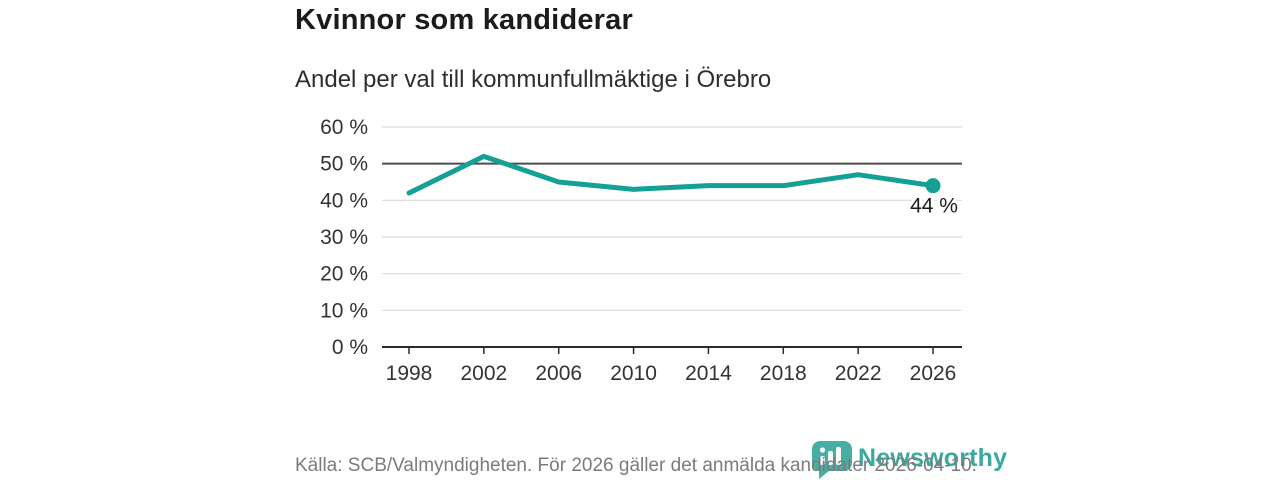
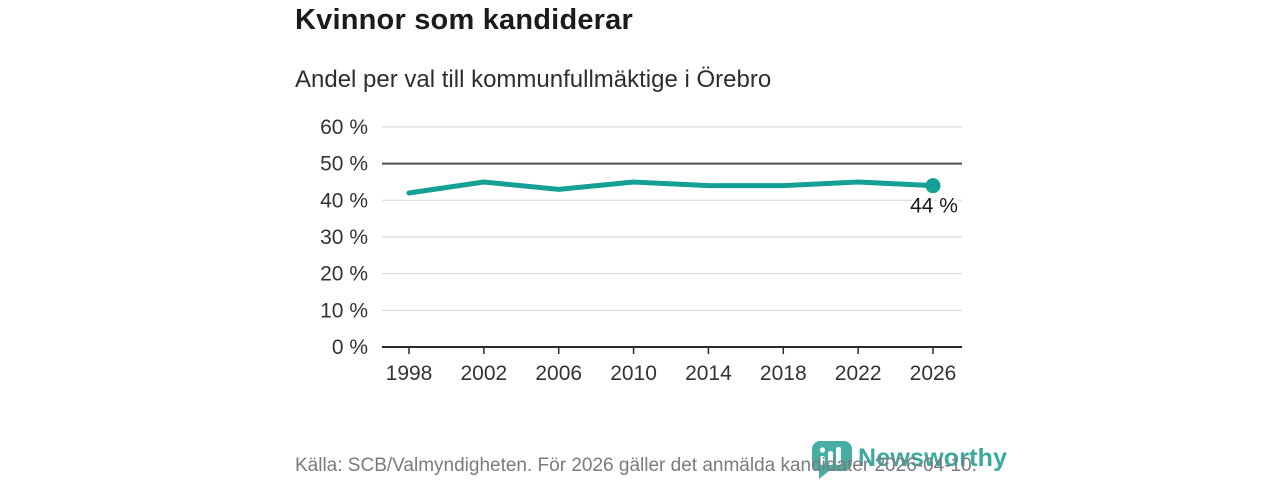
2002: 52% -> 45%
2006: 45% -> 43%
2010: 43% -> 45%
2022: 47% -> 45%
